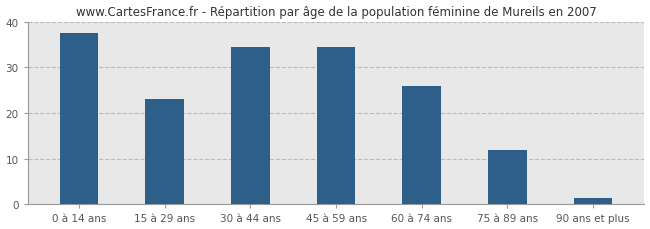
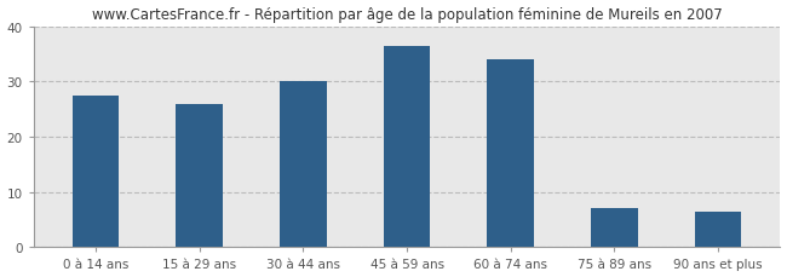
0 à 14 ans: 37.5 -> 27.5
15 à 29 ans: 23.0 -> 26.0
30 à 44 ans: 34.5 -> 30.0
45 à 59 ans: 34.5 -> 36.5
60 à 74 ans: 26.0 -> 34.0
75 à 89 ans: 12.0 -> 7.0
90 ans et plus: 1.5 -> 6.5
